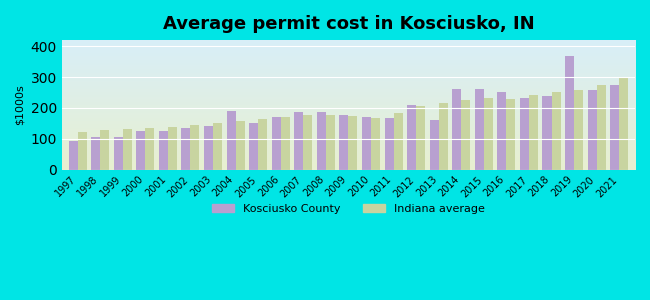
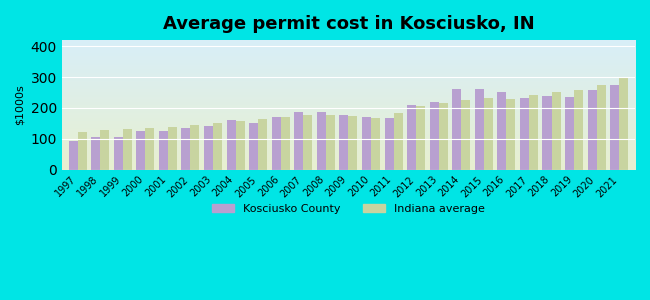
Kosciusko County/2004: 190 -> 160
Kosciusko County/2013: 160 -> 218
Kosciusko County/2019: 370 -> 237
